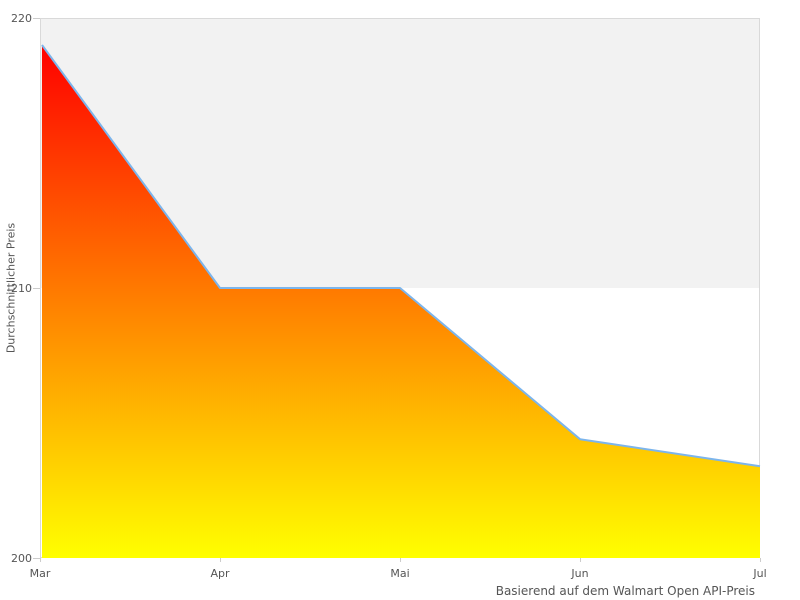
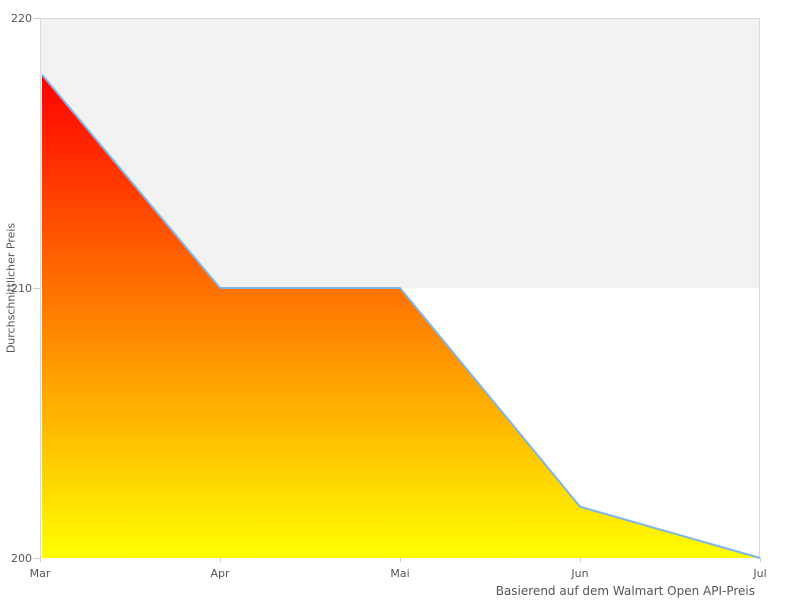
Mar: 219.0 -> 217.9
Jun: 204.4 -> 201.9
Jul: 203.4 -> 200.0
